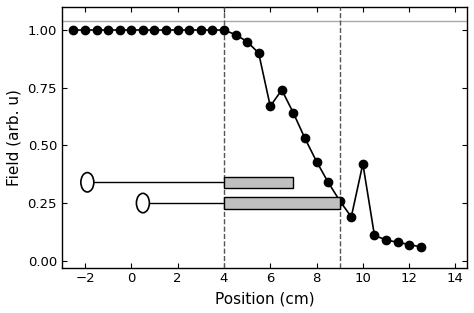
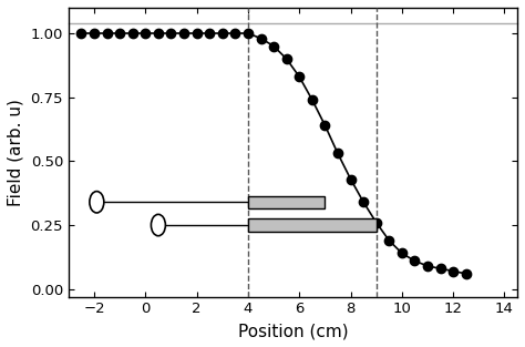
6: 0.67 -> 0.83
10: 0.42 -> 0.14
